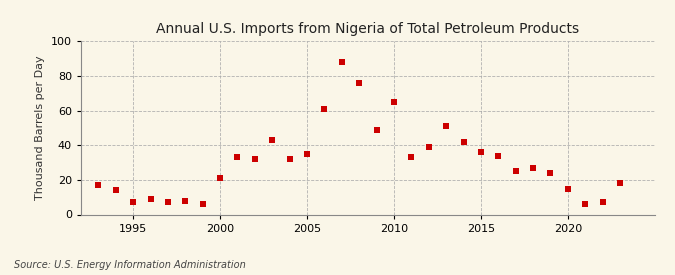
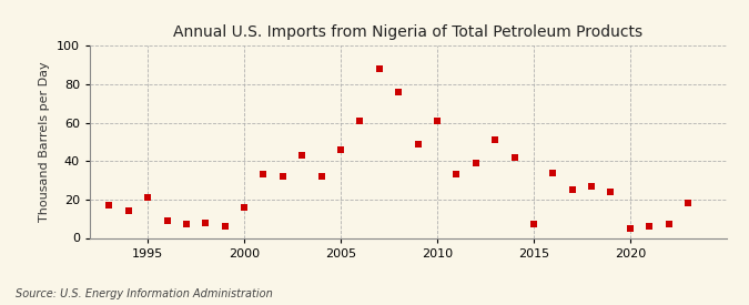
1995: 7 -> 21
2000: 21 -> 16
2005: 35 -> 46
2010: 65 -> 61
2015: 36 -> 7
2020: 15 -> 5
